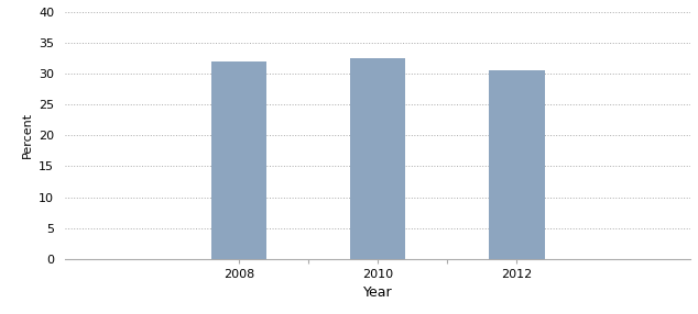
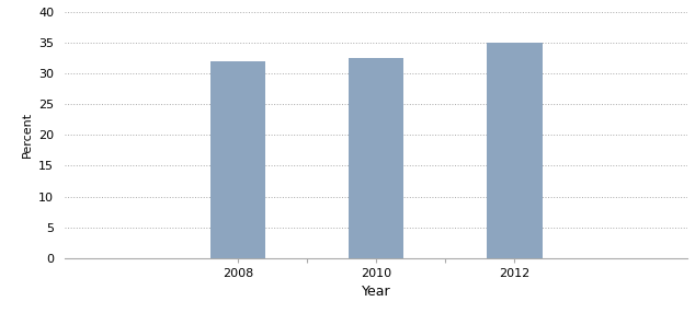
2012: 30.5 -> 35.0
